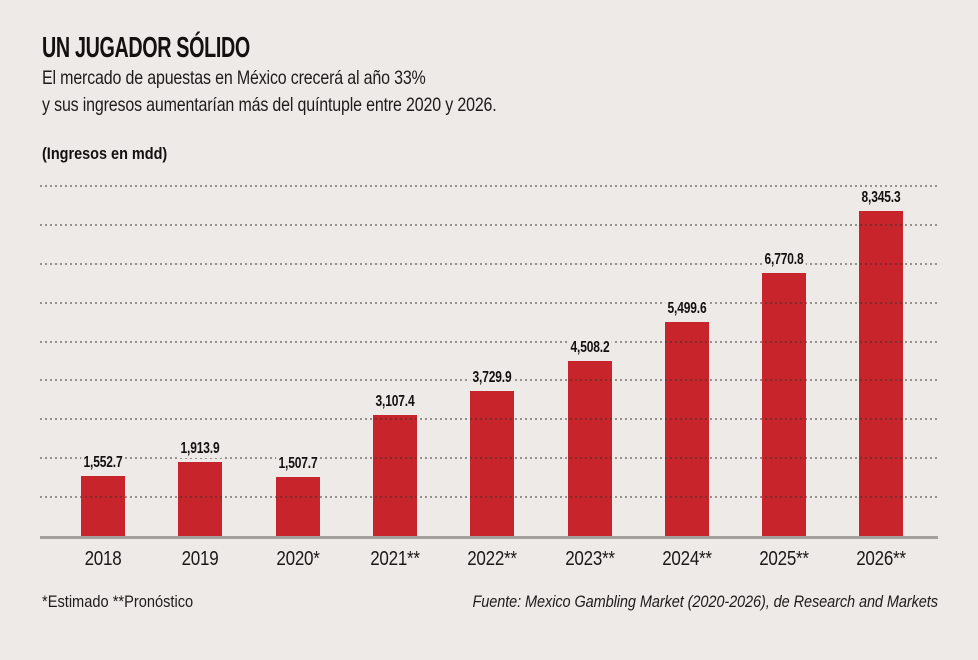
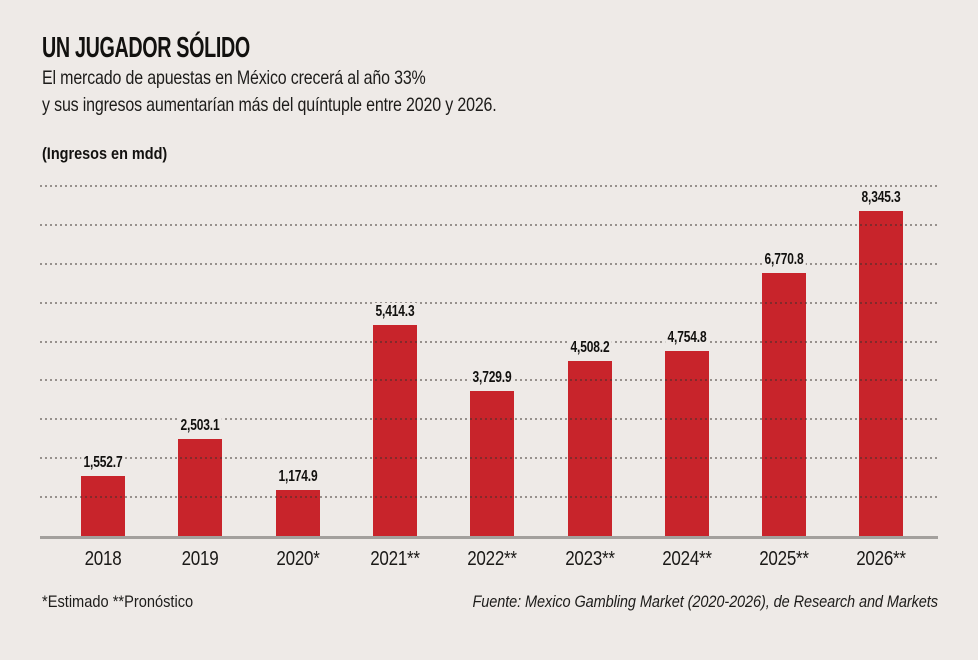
2019: 1,913.9 -> 2,503.1
2020*: 1,507.7 -> 1,174.9
2021**: 3,107.4 -> 5,414.3
2024**: 5,499.6 -> 4,754.8
